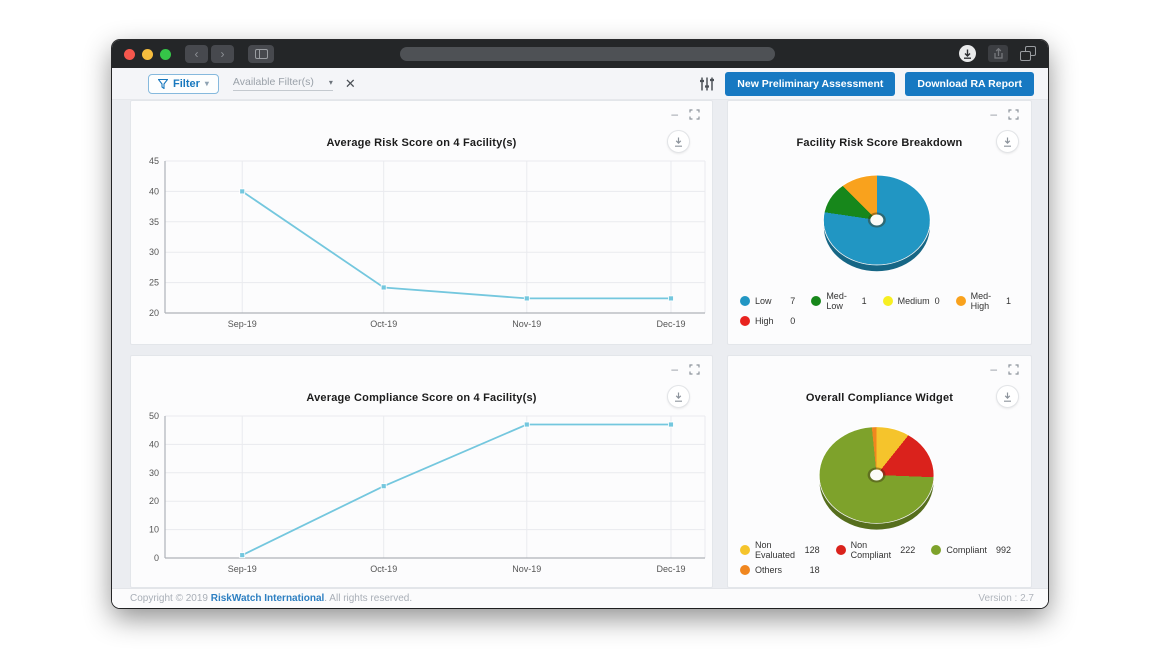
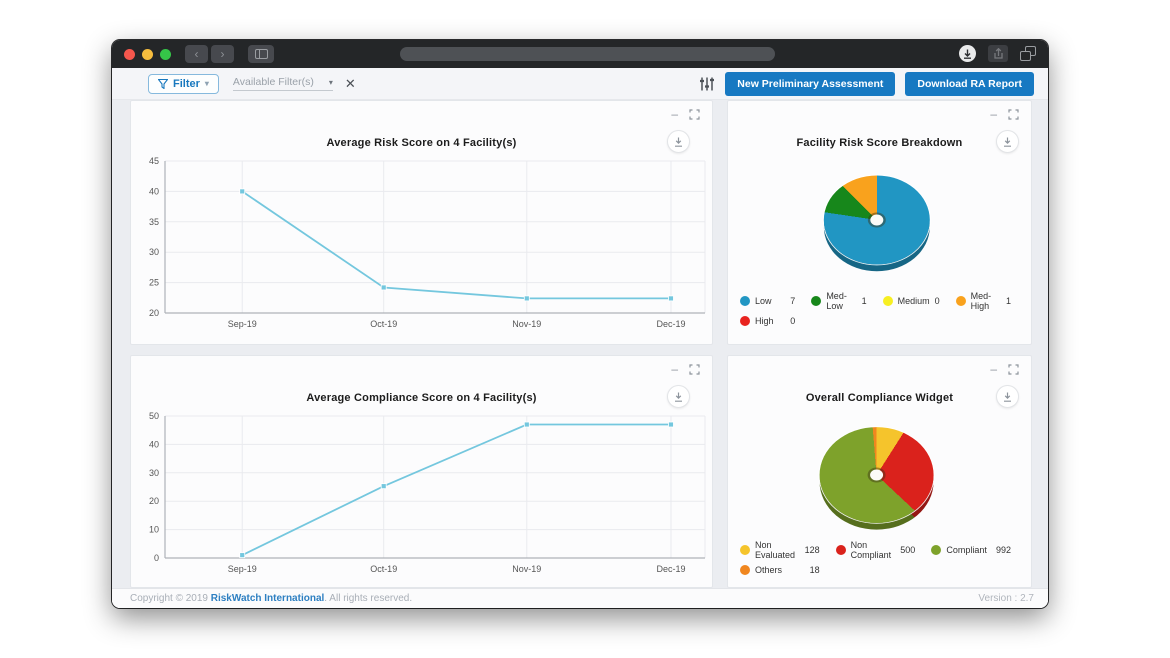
Overall Compliance Widget/Non Compliant: 222 -> 500
